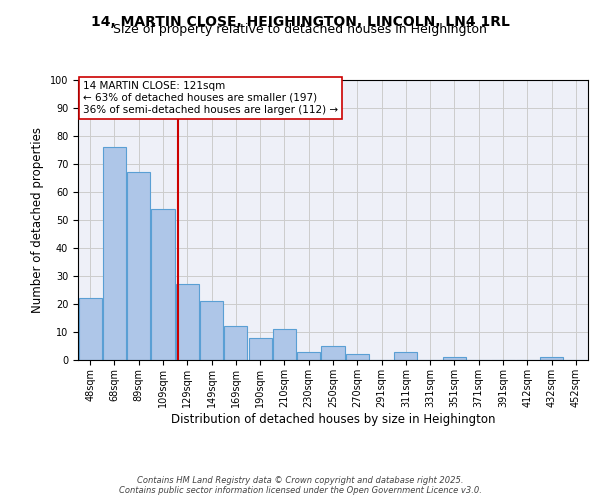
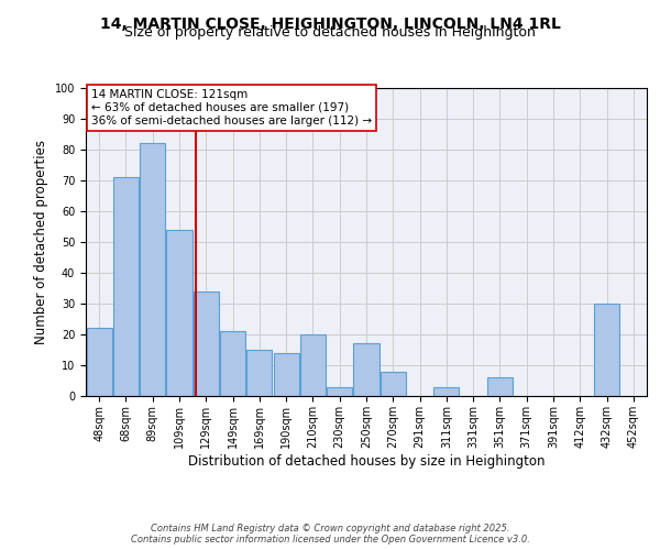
68sqm: 76 -> 71
89sqm: 67 -> 82
129sqm: 27 -> 34
169sqm: 12 -> 15
190sqm: 8 -> 14
210sqm: 11 -> 20
250sqm: 5 -> 17
270sqm: 2 -> 8
351sqm: 1 -> 6
432sqm: 1 -> 30
